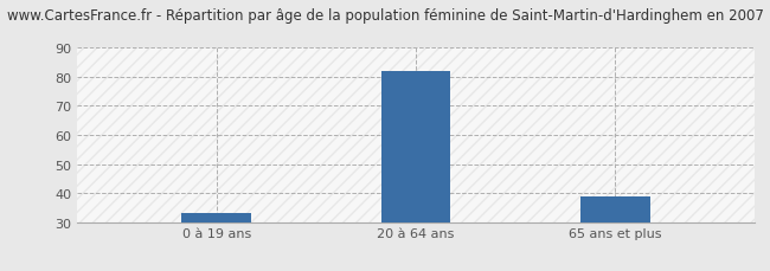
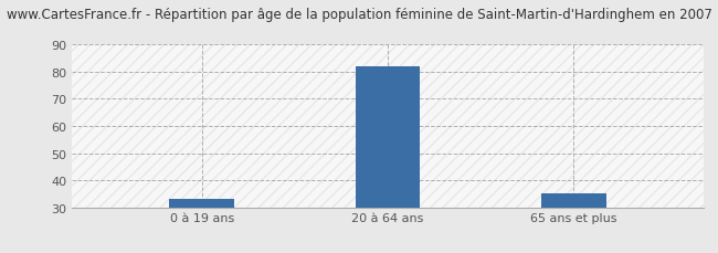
65 ans et plus: 39 -> 35
